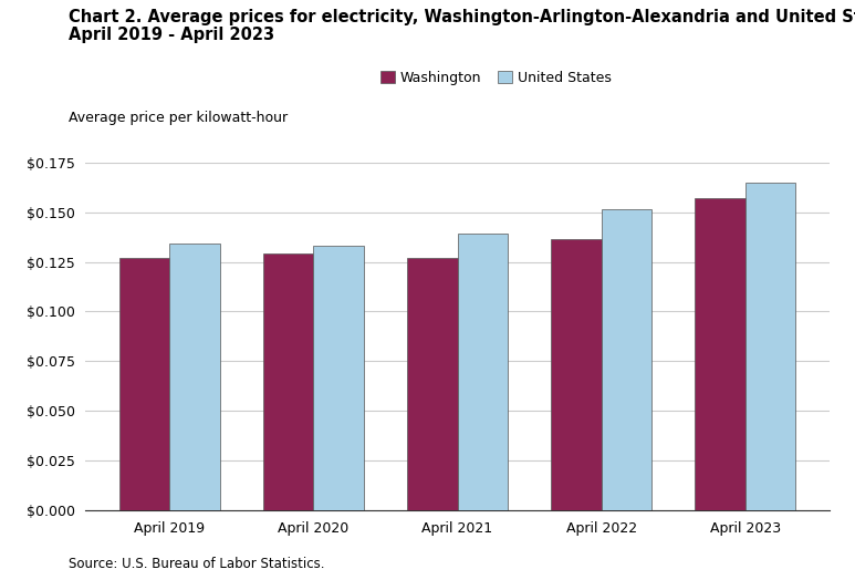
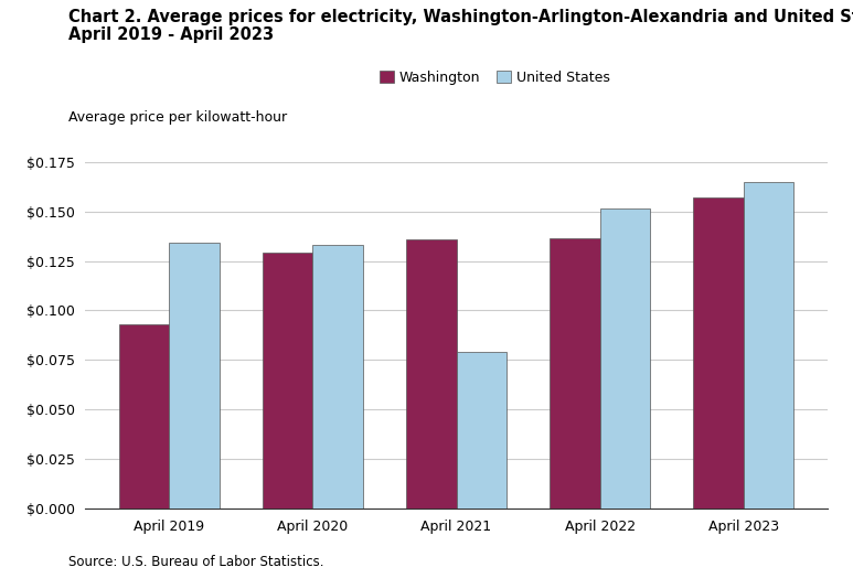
Washington/April 2019: $0.127 -> $0.093
Washington/April 2021: $0.127 -> $0.136
United States/April 2021: $0.139 -> $0.079
